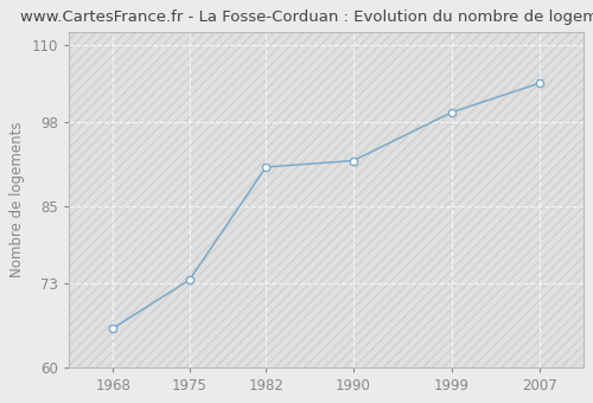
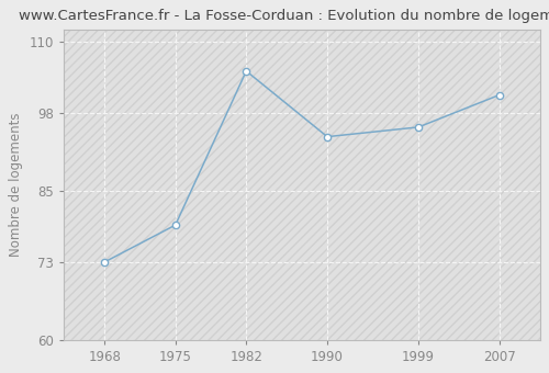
1968: 66.0 -> 73.0
1975: 73.5 -> 79.2
1982: 91.0 -> 105.0
1990: 92.0 -> 94.0
1999: 99.5 -> 95.6
2007: 104.0 -> 101.0
